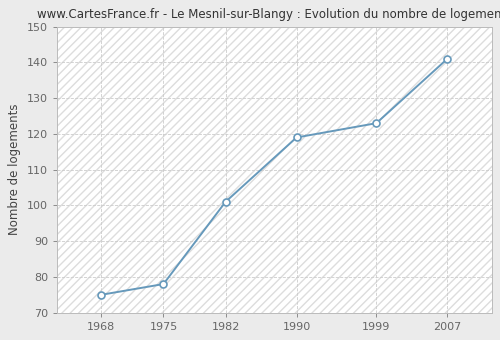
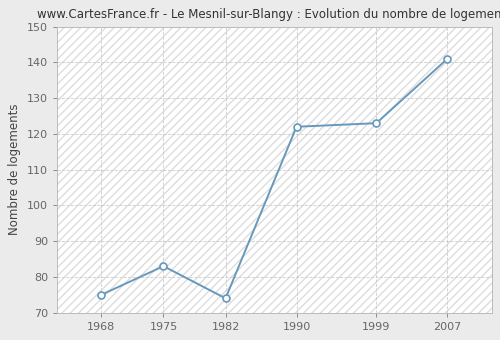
1975: 78 -> 83
1982: 101 -> 74
1990: 119 -> 122
